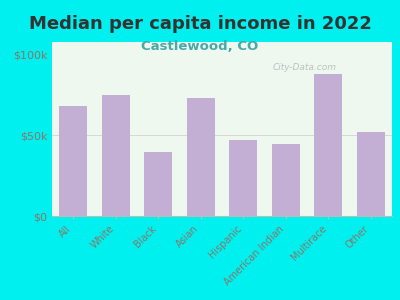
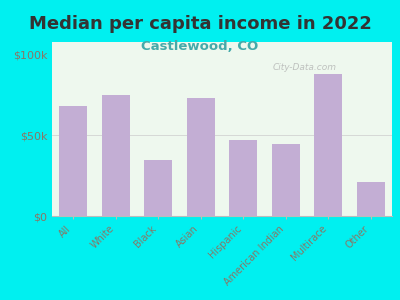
Black: $40k -> $35k
Other: $52k -> $21k
